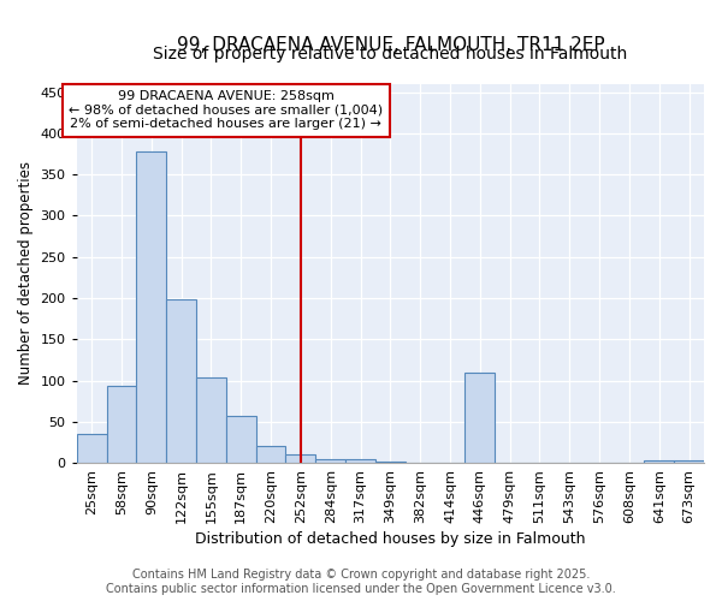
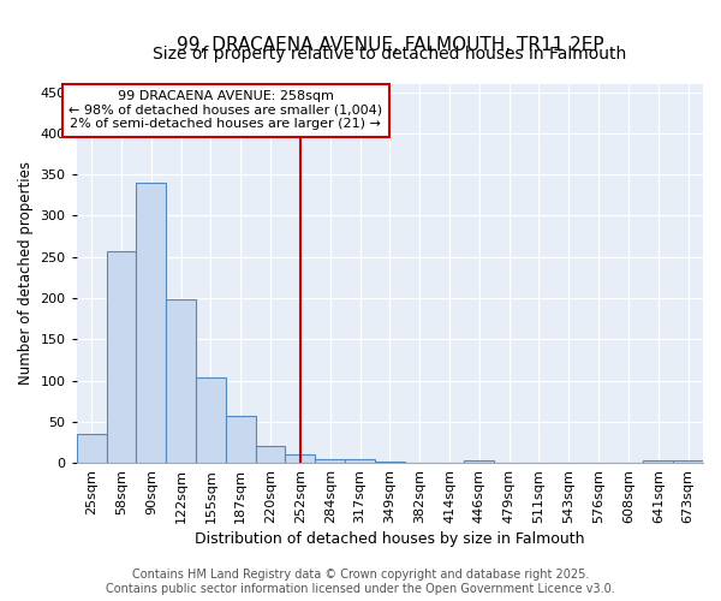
58sqm: 94 -> 257
90sqm: 378 -> 340
446sqm: 110 -> 3
